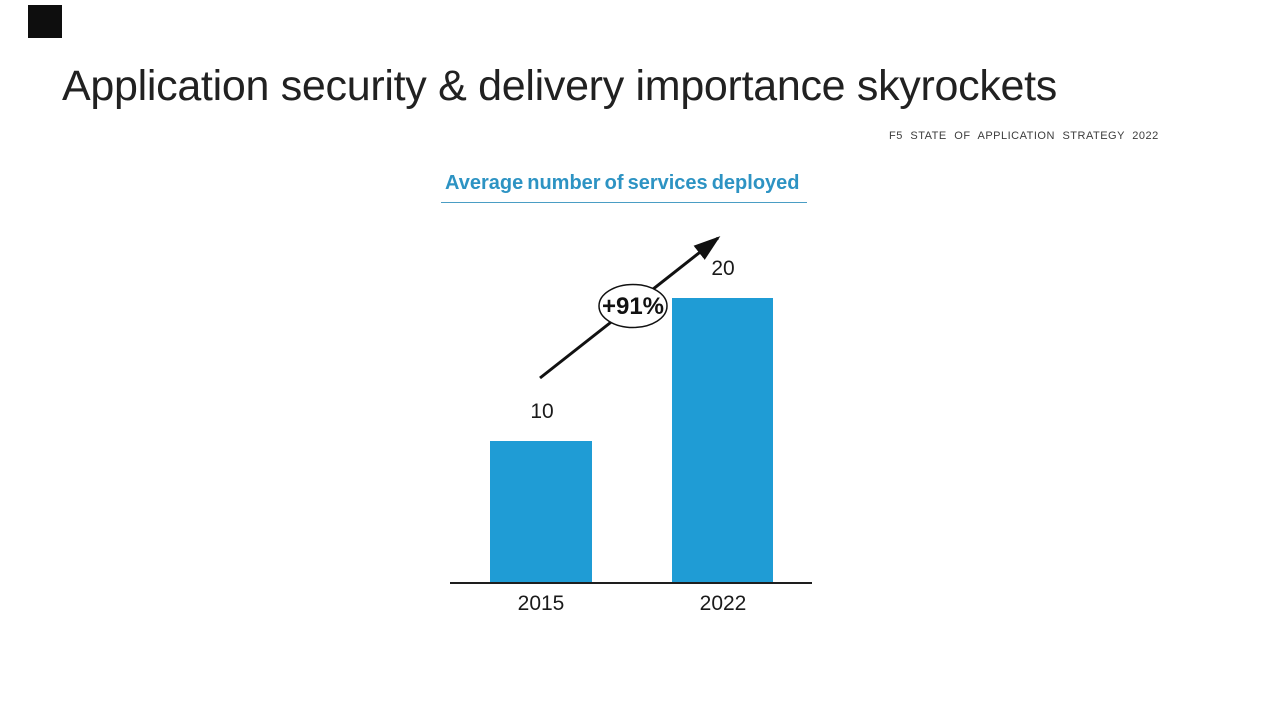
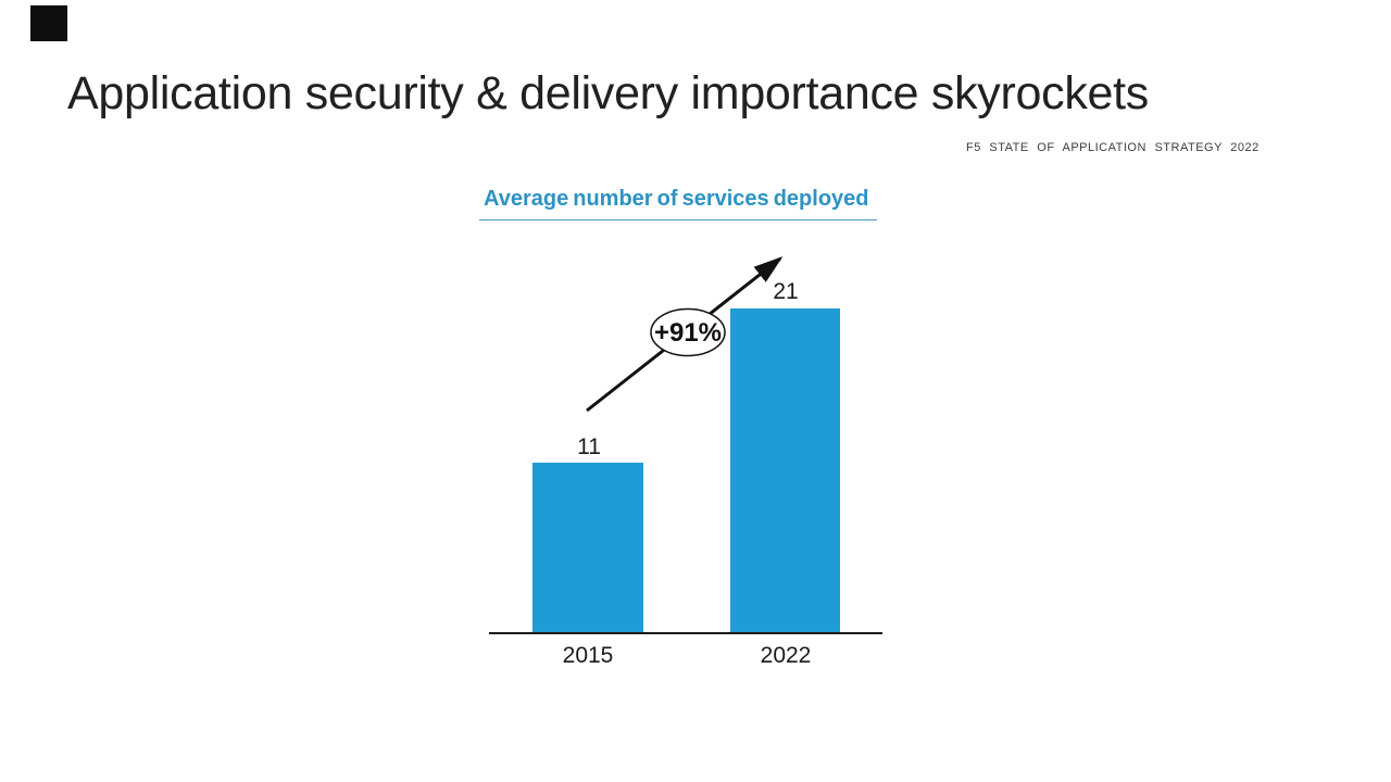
2015: 10 -> 11
2022: 20 -> 21
